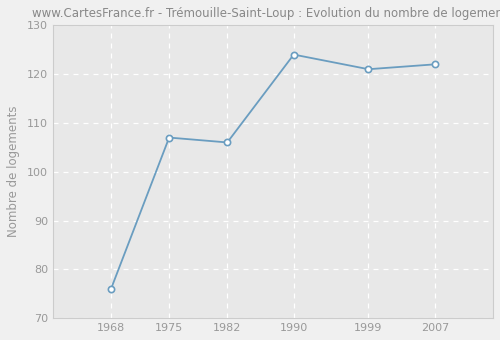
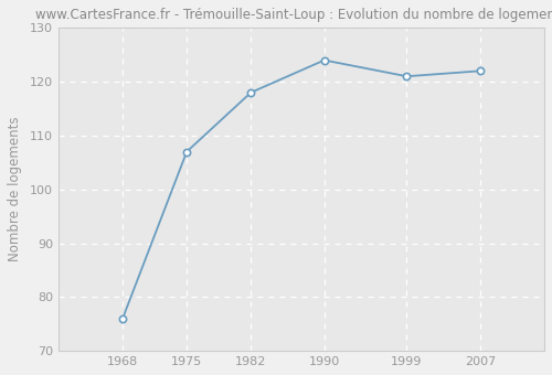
1982: 106 -> 118
